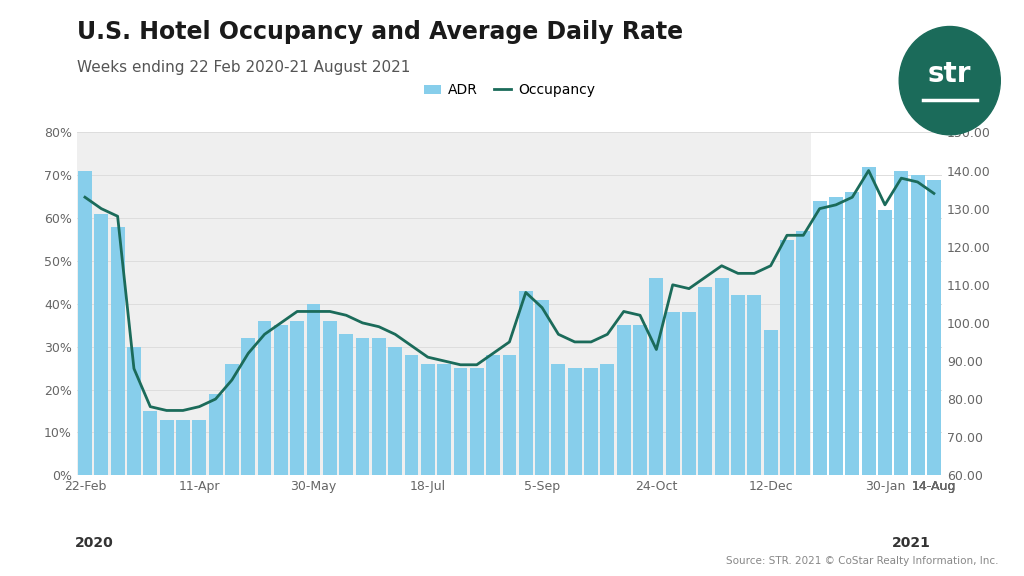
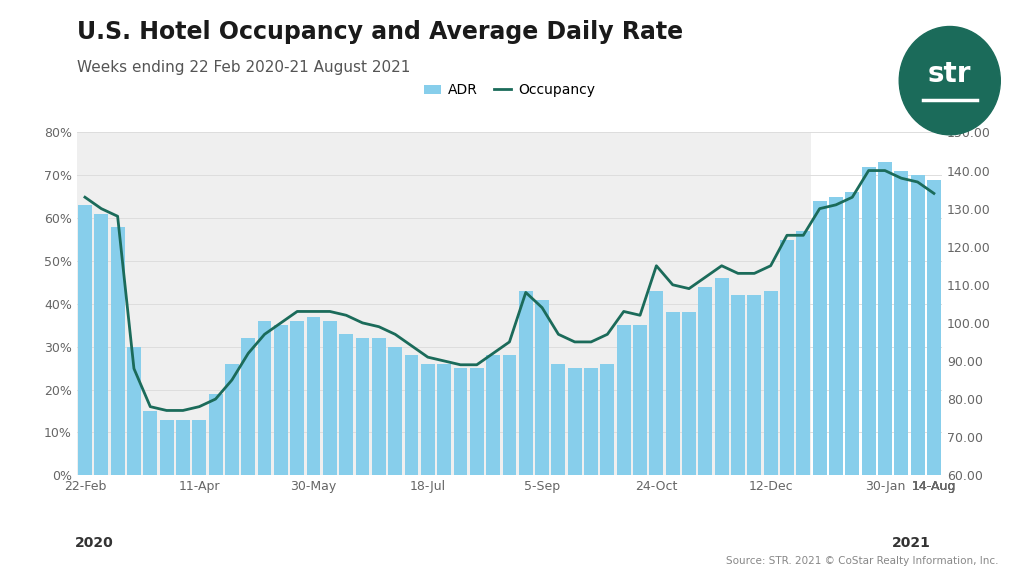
ADR/22-Feb: 71% -> 63%
ADR/30-May: 40% -> 37%
ADR/24-Oct: 46% -> 43%
Occupancy/24-Oct: 93 -> 115
ADR/12-Dec: 34% -> 43%
ADR/30-Jan: 62% -> 73%
Occupancy/30-Jan: 131 -> 140
